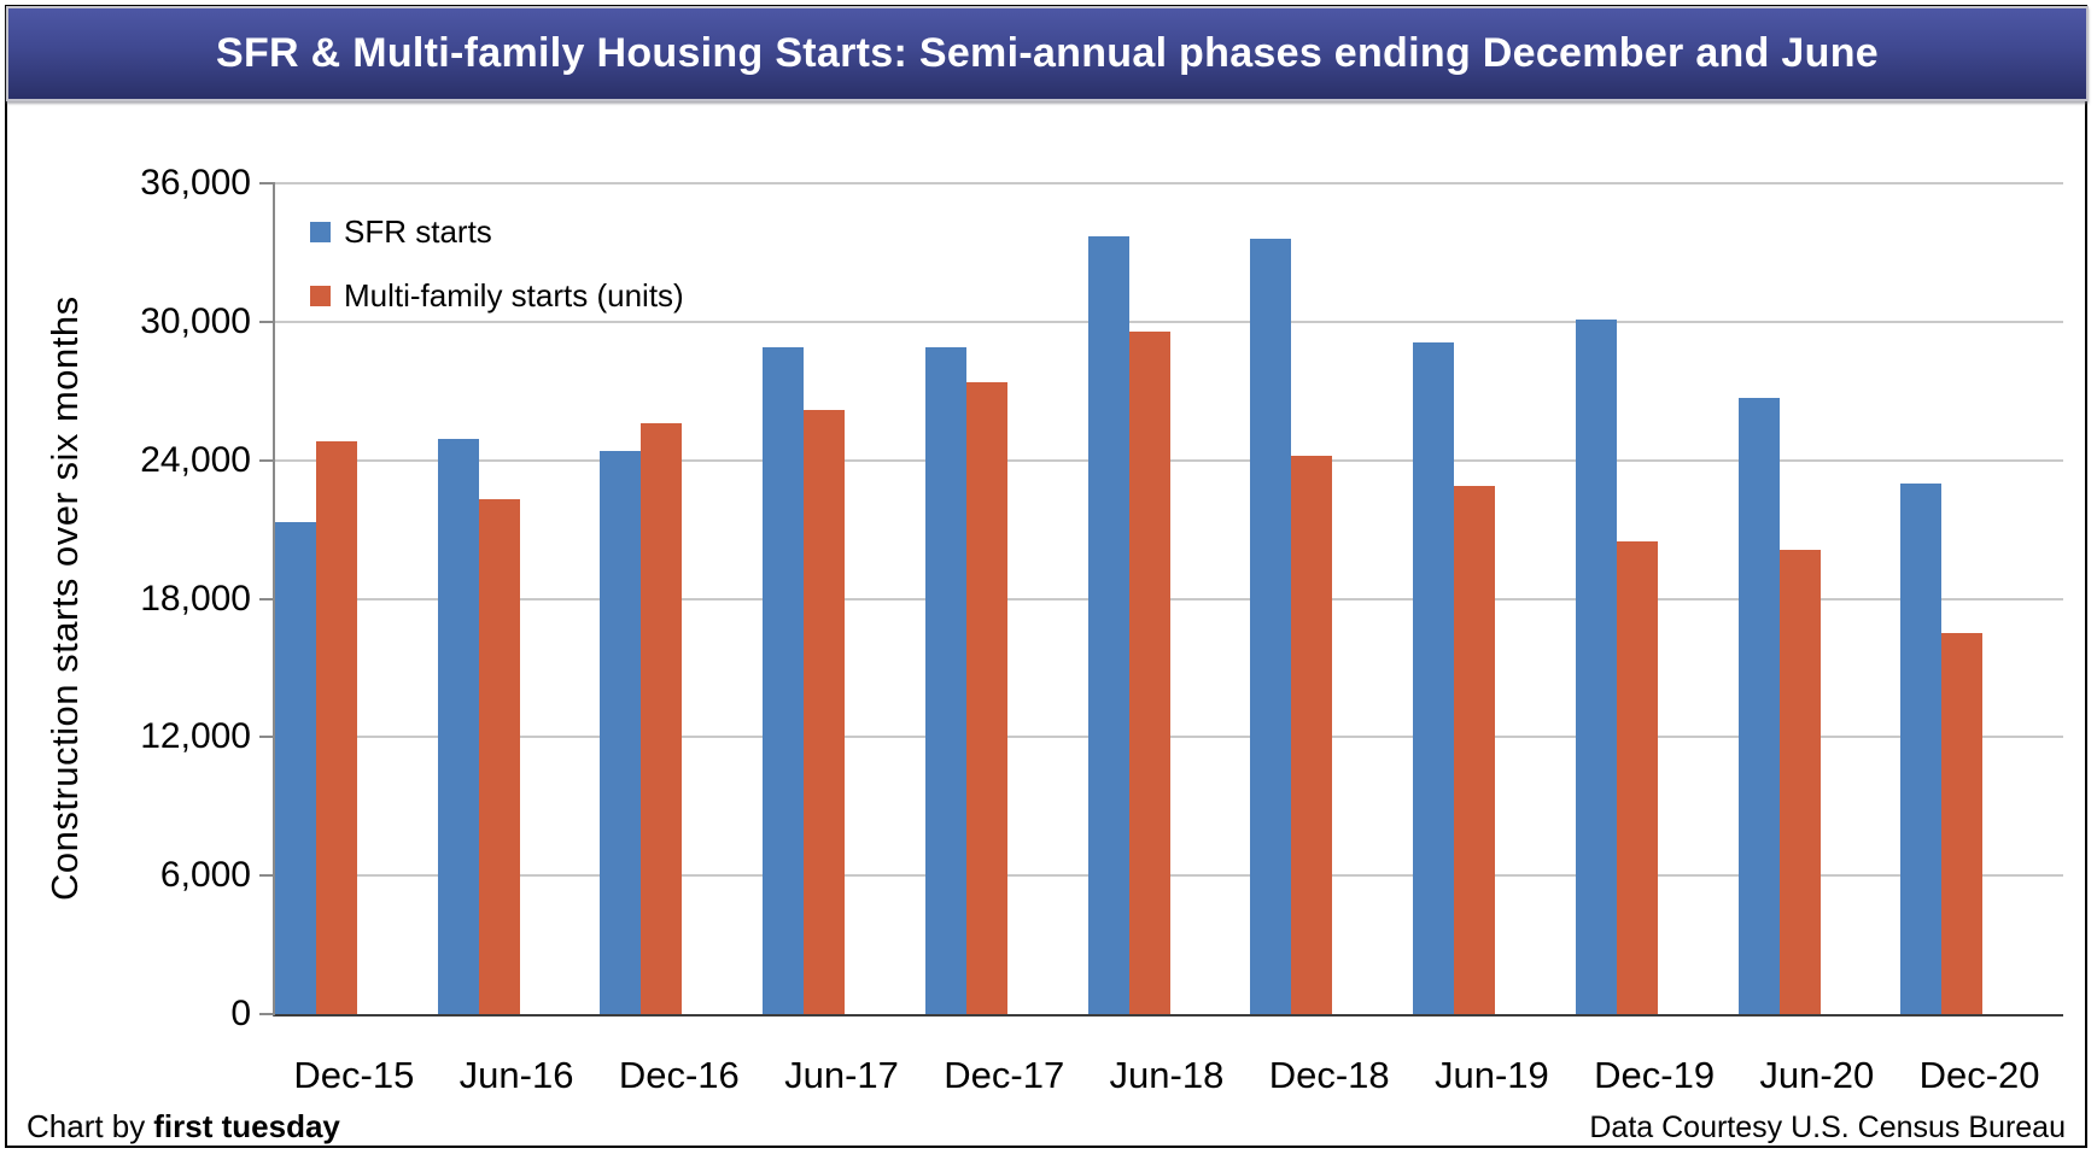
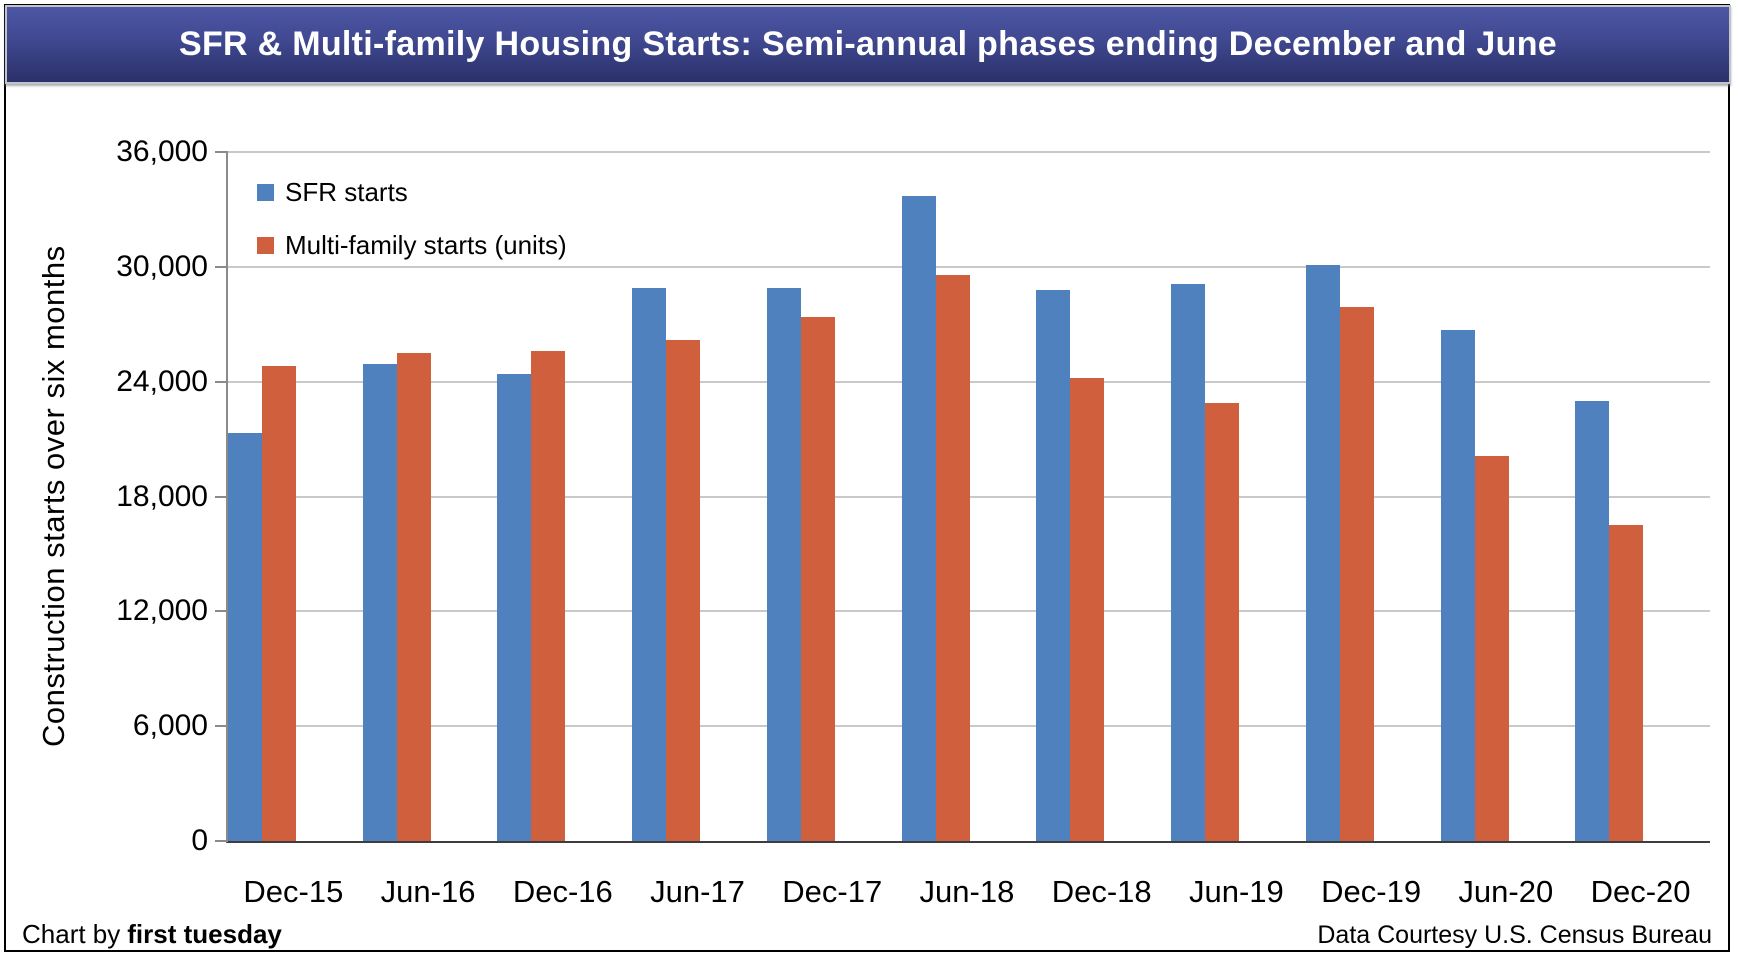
Multi-family starts (units)/Jun-16: 22300 -> 25500
SFR starts/Dec-18: 33600 -> 28800
Multi-family starts (units)/Dec-19: 20500 -> 27900
